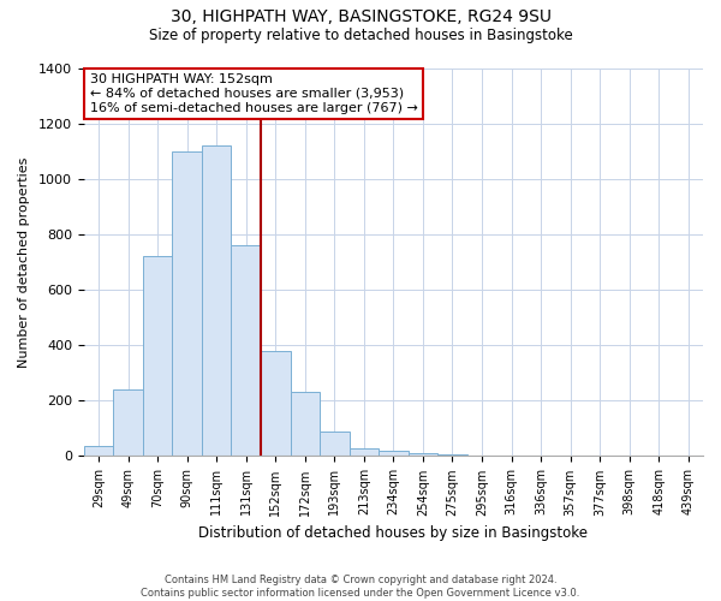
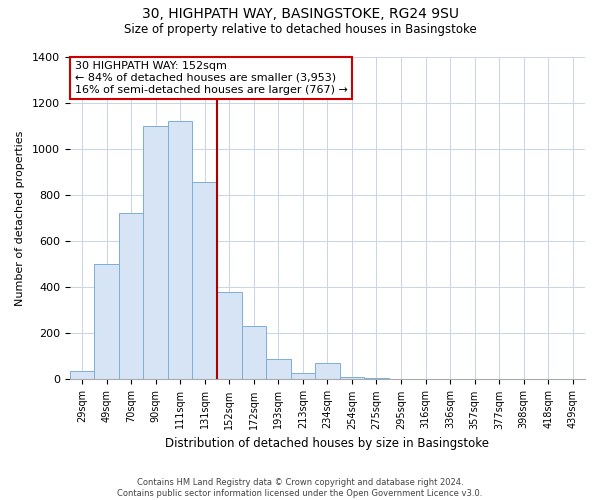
49sqm: 240 -> 500
131sqm: 760 -> 855
234sqm: 18 -> 70
